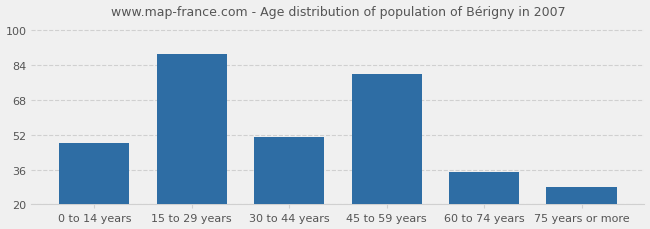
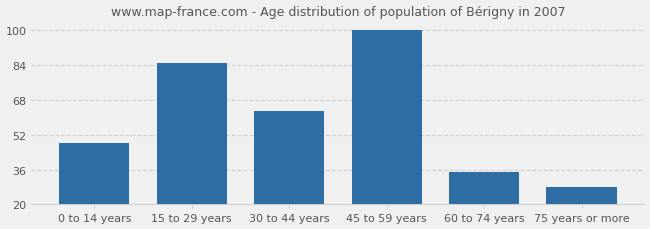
15 to 29 years: 89 -> 85
30 to 44 years: 51 -> 63
45 to 59 years: 80 -> 100
